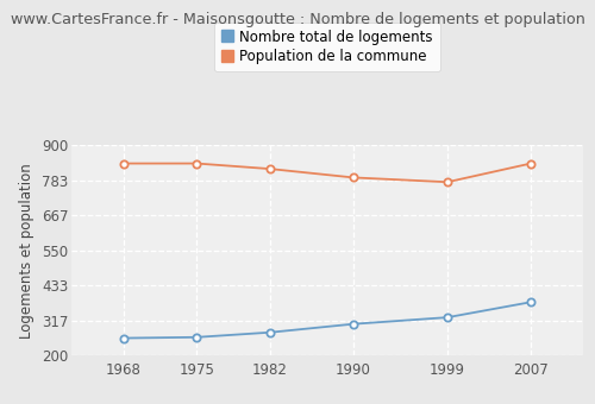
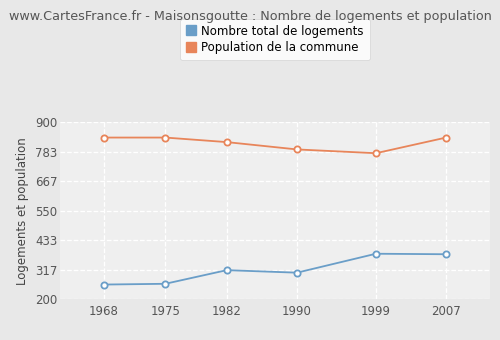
Nombre total de logements/1982: 277 -> 315
Nombre total de logements/1999: 327 -> 380
